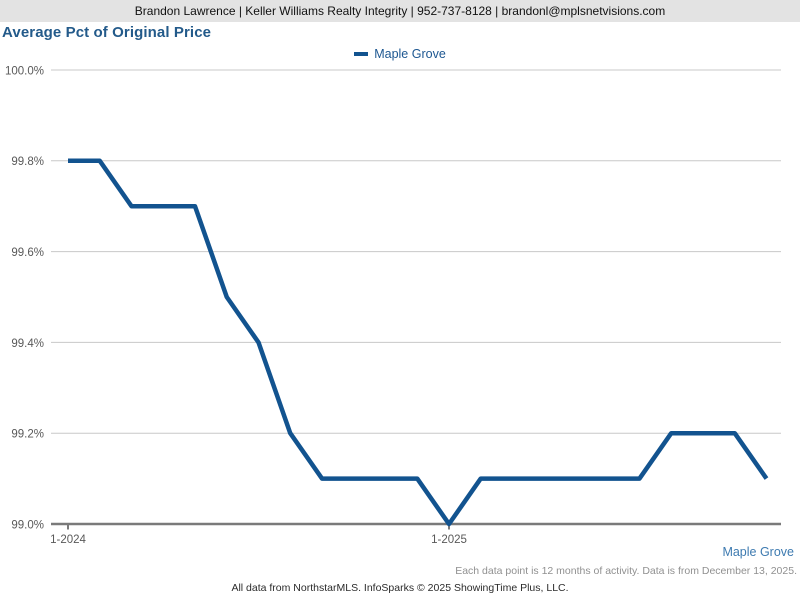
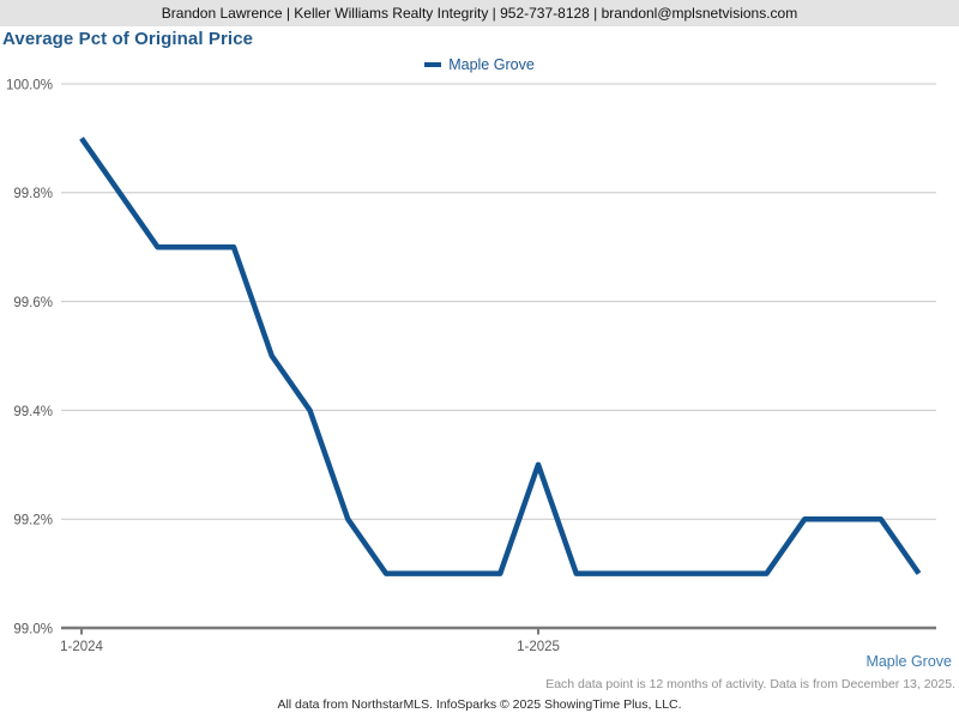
1-2024: 99.8% -> 99.9%
1-2025: 99.0% -> 99.3%
